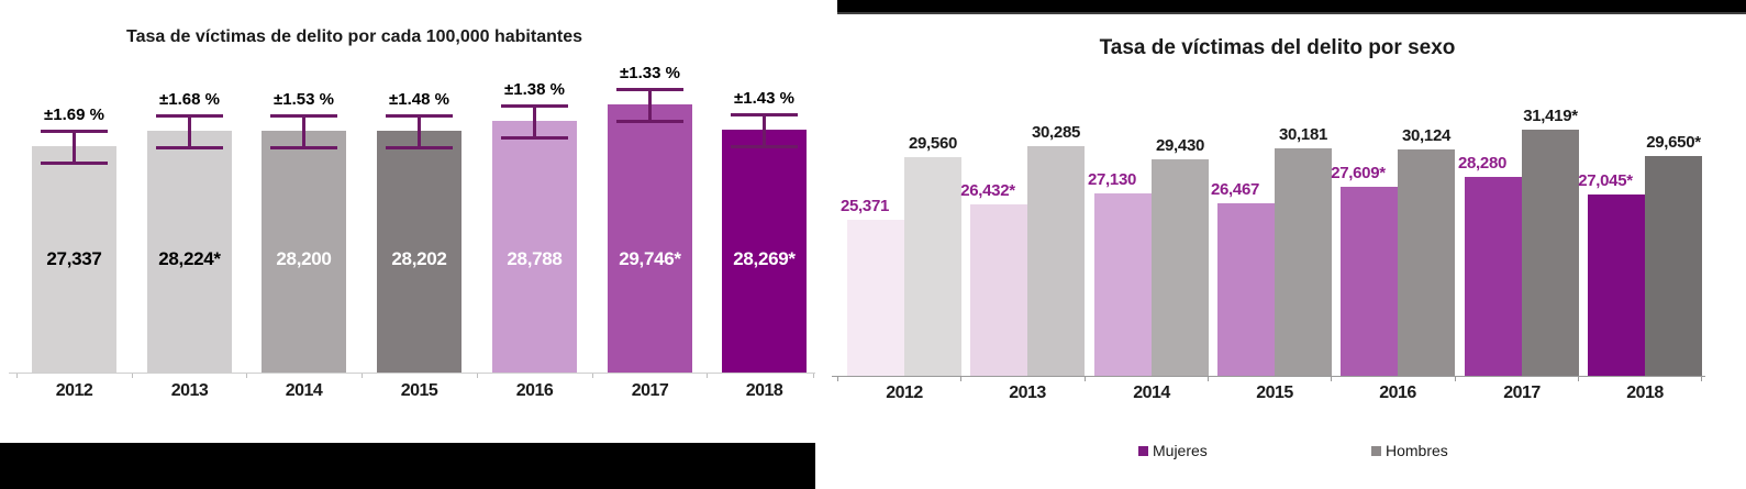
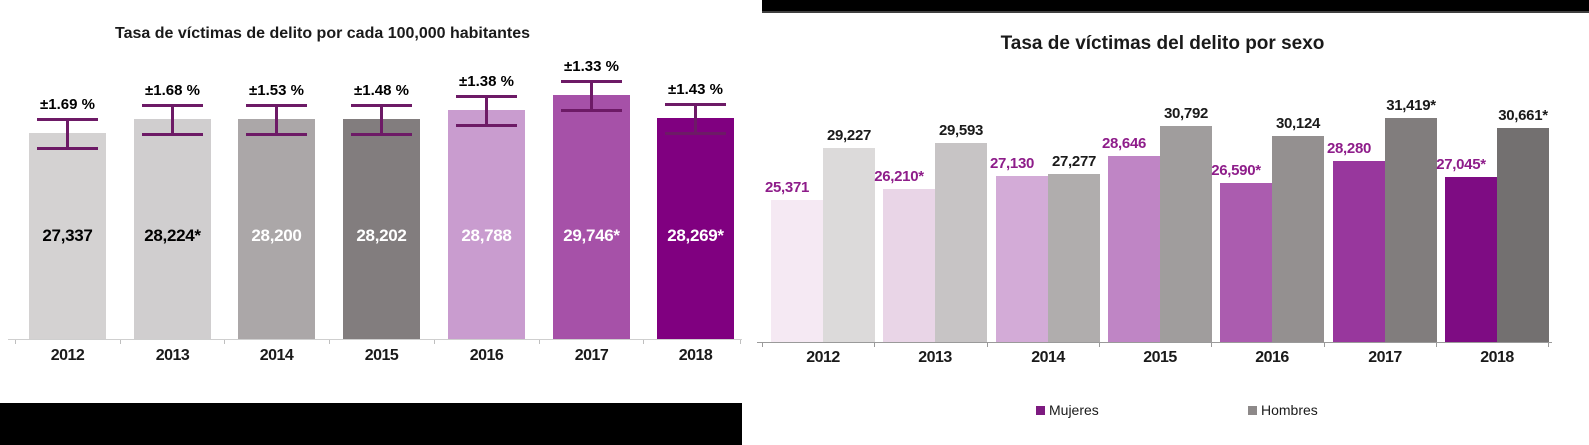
Tasa de víctimas del delito por sexo/Hombres/2012: 29,560 -> 29,227
Tasa de víctimas del delito por sexo/Mujeres/2013: 26,432 -> 26,210
Tasa de víctimas del delito por sexo/Hombres/2013: 30,285 -> 29,593
Tasa de víctimas del delito por sexo/Hombres/2014: 29,430 -> 27,277
Tasa de víctimas del delito por sexo/Mujeres/2015: 26,467 -> 28,646
Tasa de víctimas del delito por sexo/Hombres/2015: 30,181 -> 30,792
Tasa de víctimas del delito por sexo/Mujeres/2016: 27,609 -> 26,590
Tasa de víctimas del delito por sexo/Hombres/2018: 29,650 -> 30,661
